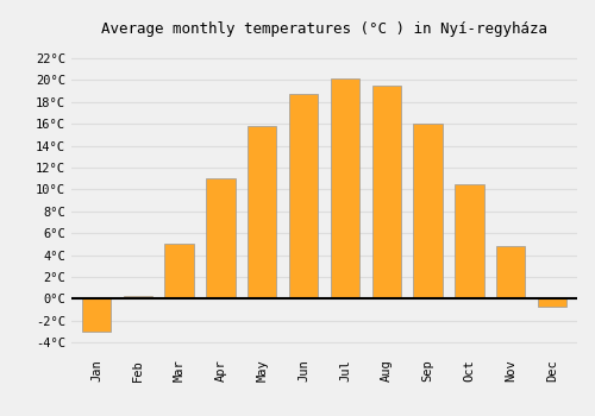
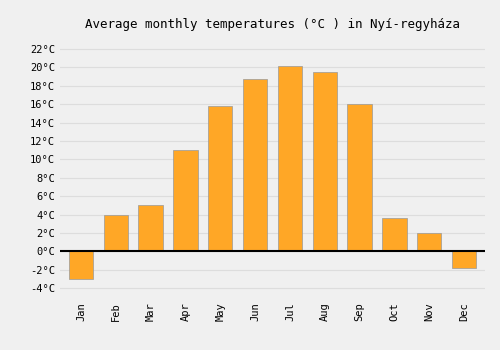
Feb: 0.3°C -> 4.0°C
Oct: 10.5°C -> 3.6°C
Nov: 4.8°C -> 2.0°C
Dec: -0.7°C -> -1.8°C
